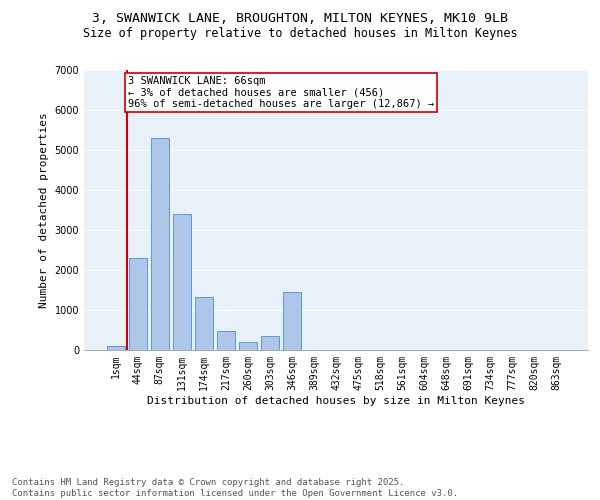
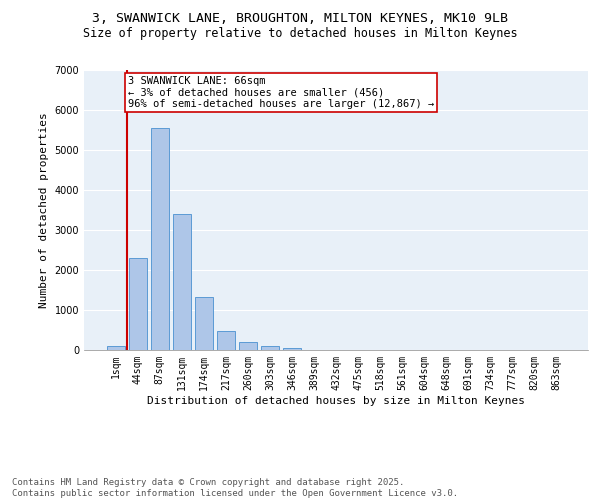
87sqm: 5300 -> 5550
303sqm: 350 -> 100
346sqm: 1450 -> 60
